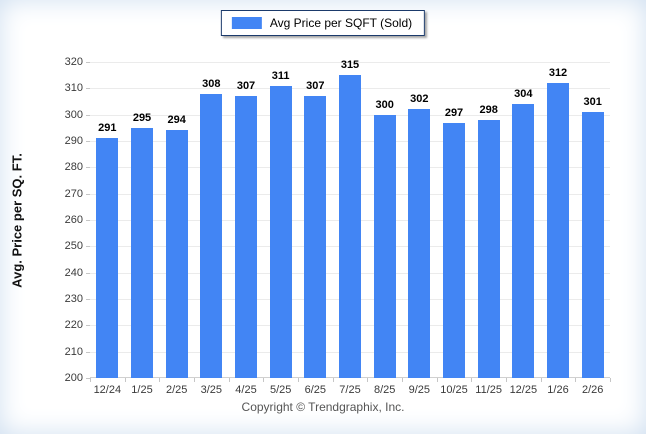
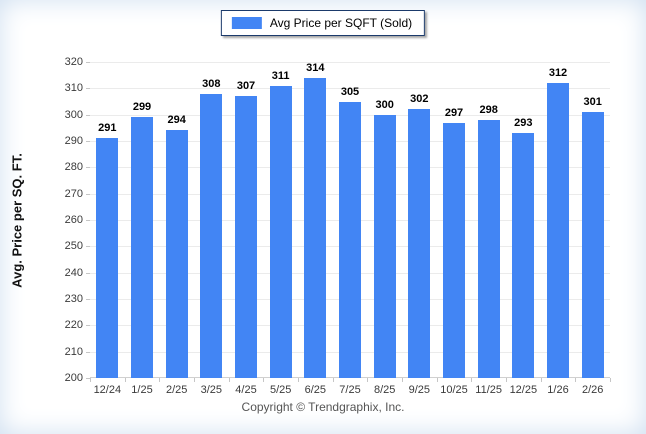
1/25: 295 -> 299
6/25: 307 -> 314
7/25: 315 -> 305
12/25: 304 -> 293
